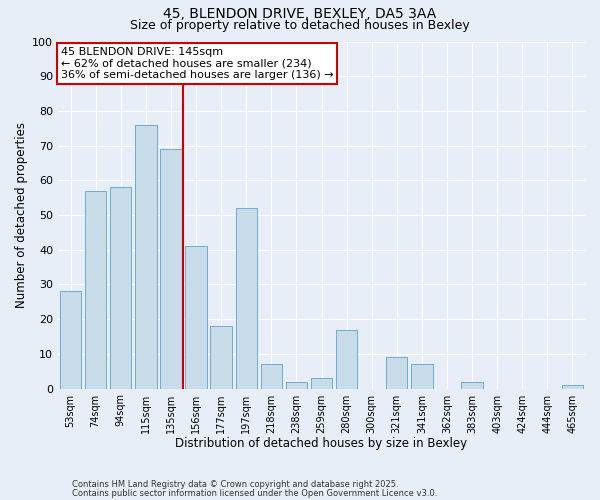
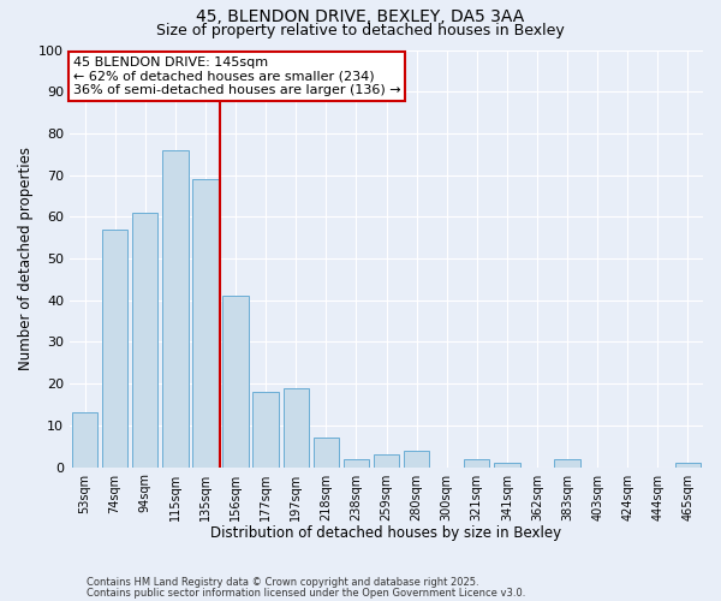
53sqm: 28 -> 13
94sqm: 58 -> 61
197sqm: 52 -> 19
280sqm: 17 -> 4
321sqm: 9 -> 2
341sqm: 7 -> 1
